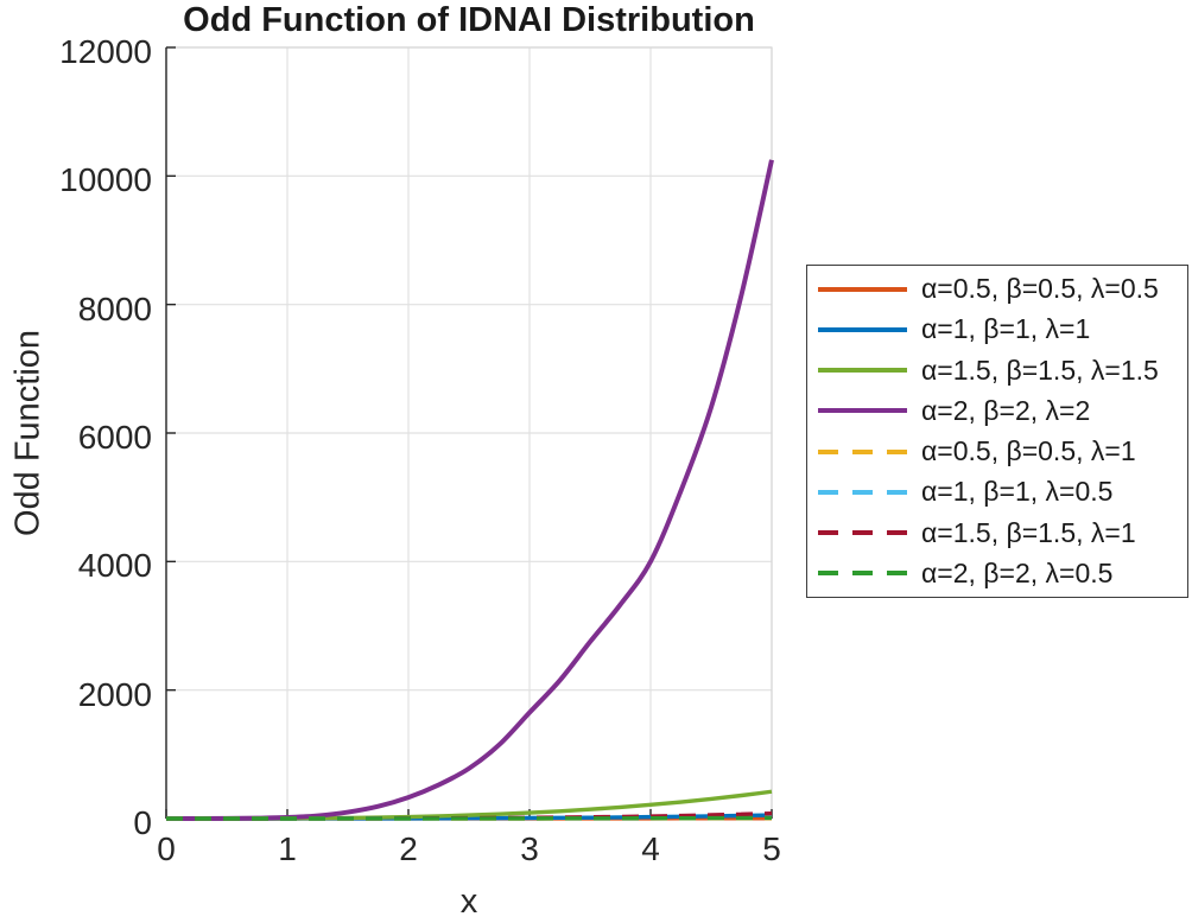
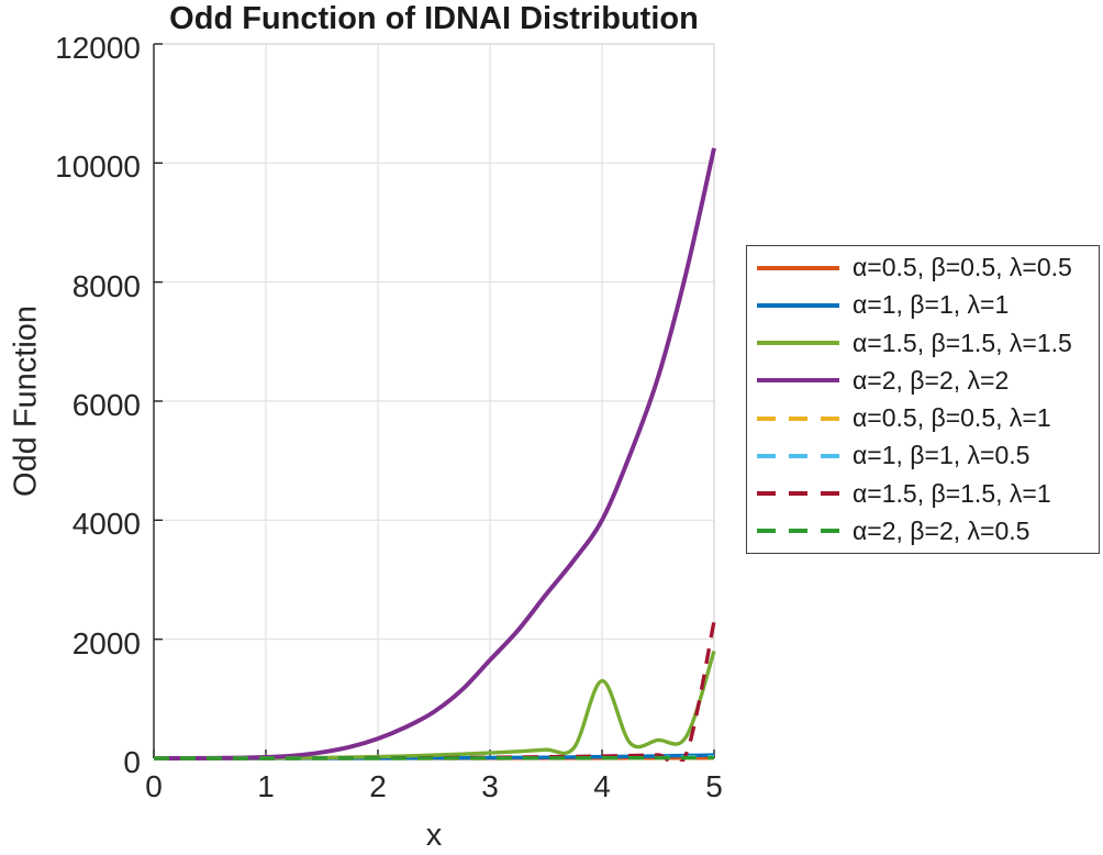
α=1.5, β=1.5, λ=1.5/4: 200 -> 1300
α=1.5, β=1.5, λ=1.5/5: 400 -> 1800
α=1.5, β=1.5, λ=1/5: 100 -> 2300
